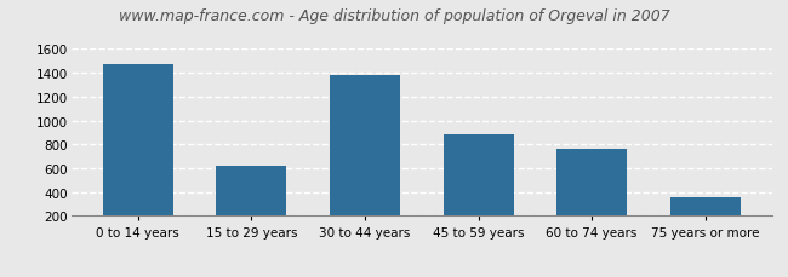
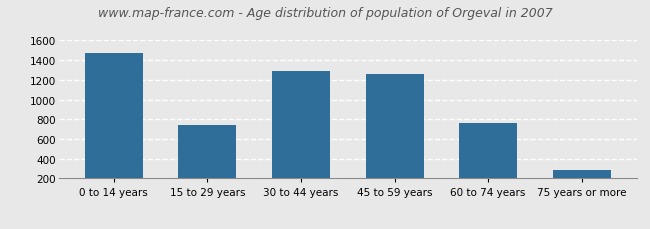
15 to 29 years: 620 -> 740
30 to 44 years: 1380 -> 1280
45 to 59 years: 880 -> 1260
75 years or more: 360 -> 280
